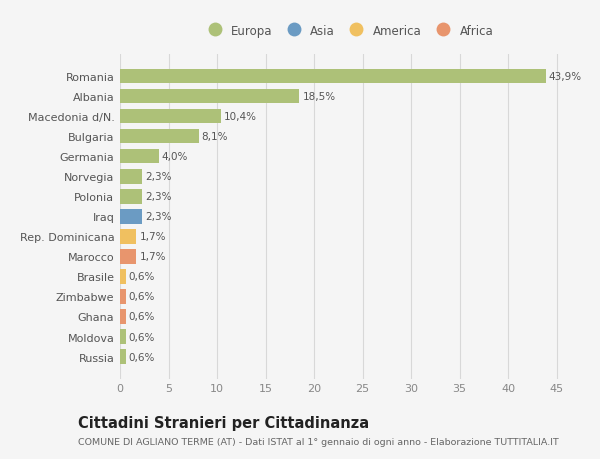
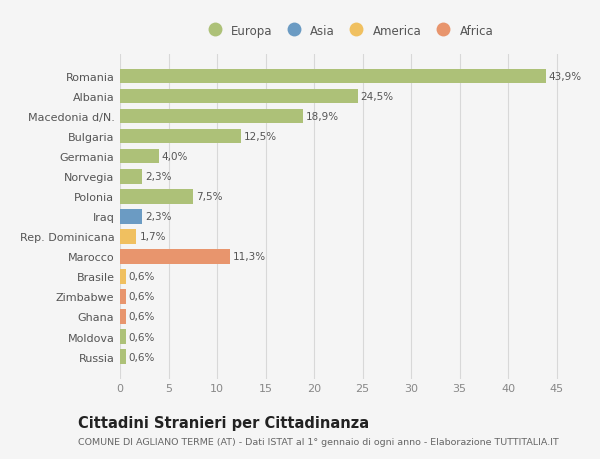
Albania: 18,5% -> 24,5%
Macedonia d/N.: 10,4% -> 18,9%
Bulgaria: 8,1% -> 12,5%
Polonia: 2,3% -> 7,5%
Marocco: 1,7% -> 11,3%
